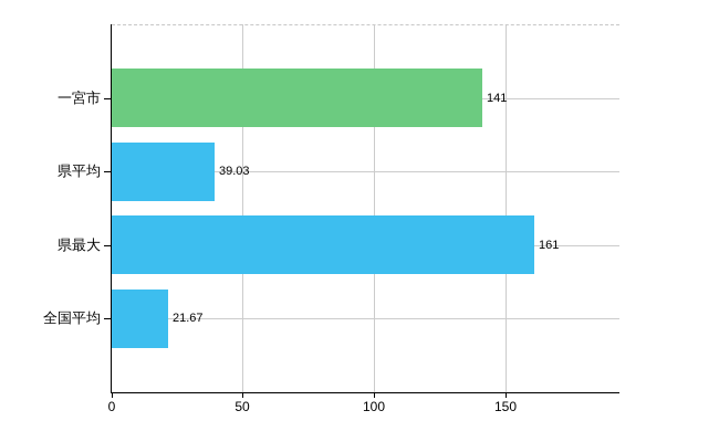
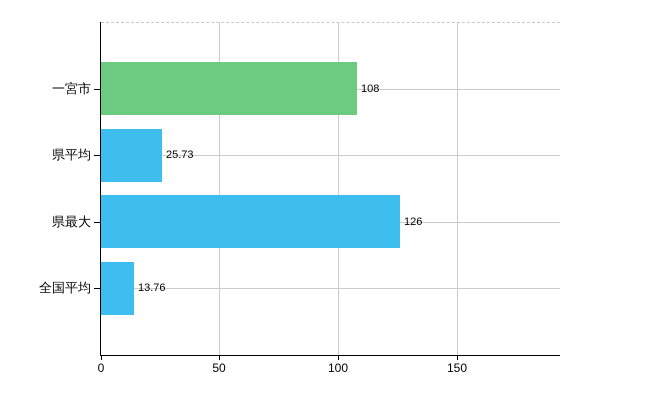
一宮市: 141 -> 108
県平均: 39.03 -> 25.73
県最大: 161 -> 126
全国平均: 21.67 -> 13.76
